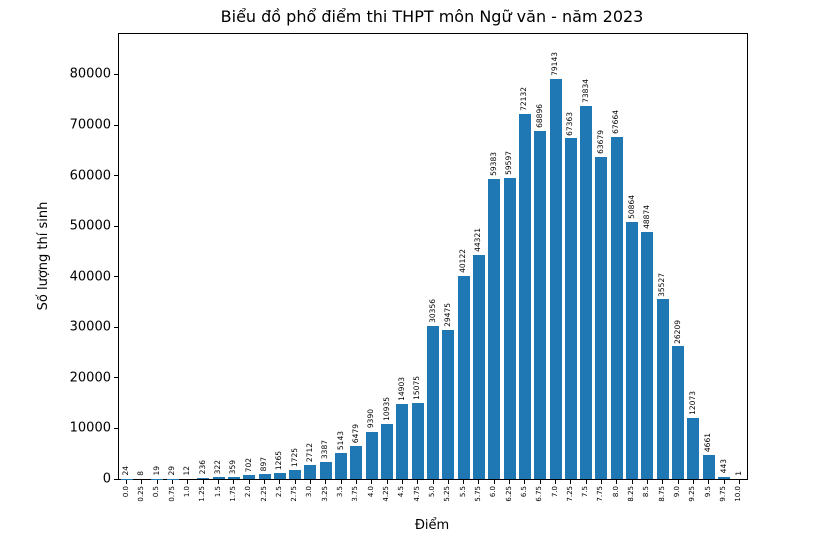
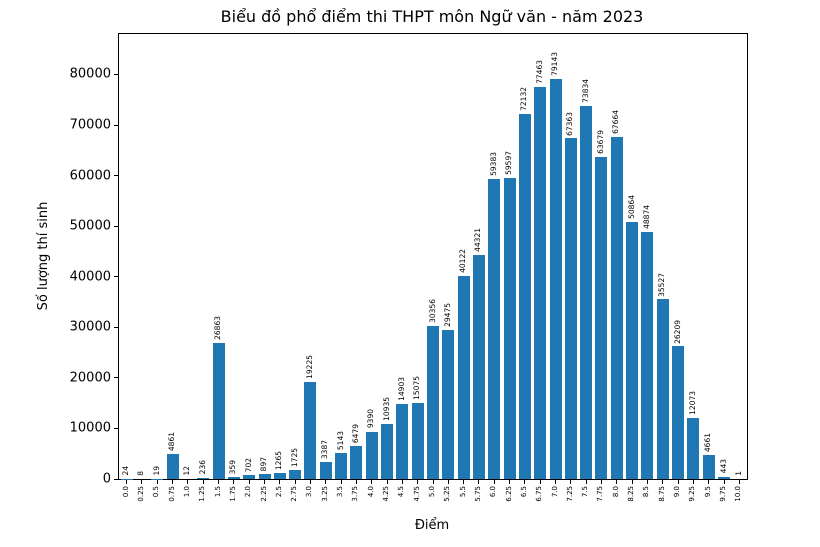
0.75: 29 -> 4861
1.5: 322 -> 26863
3.0: 2712 -> 19225
6.75: 68896 -> 77463
